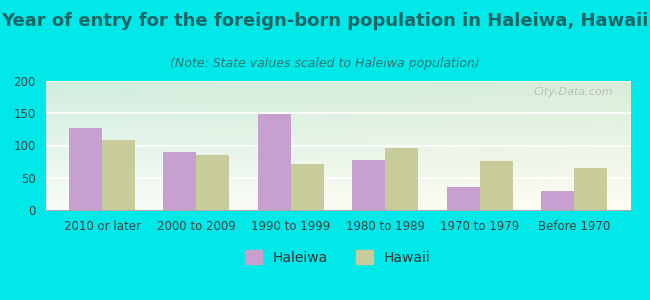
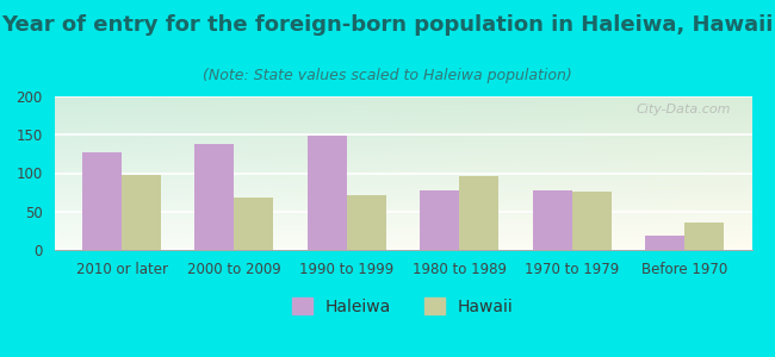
Hawaii/2010 or later: 108 -> 98
Haleiwa/2000 to 2009: 90 -> 138
Hawaii/2000 to 2009: 85 -> 68
Haleiwa/1970 to 1979: 35 -> 78
Haleiwa/Before 1970: 30 -> 18
Hawaii/Before 1970: 65 -> 36
